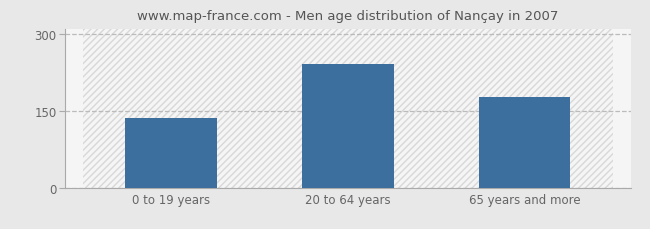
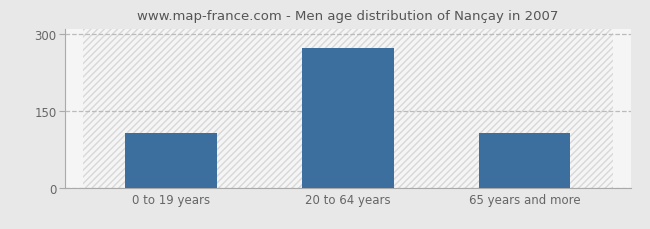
0 to 19 years: 136 -> 107
20 to 64 years: 242 -> 272
65 years and more: 176 -> 106
